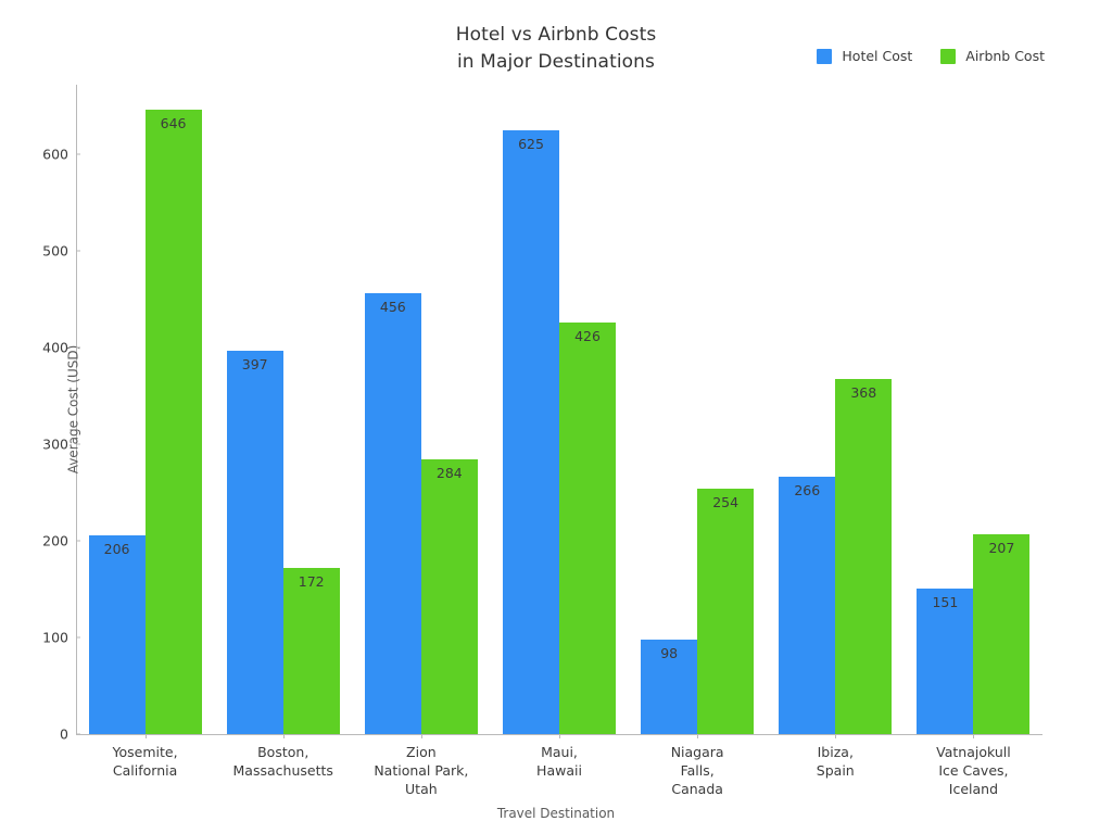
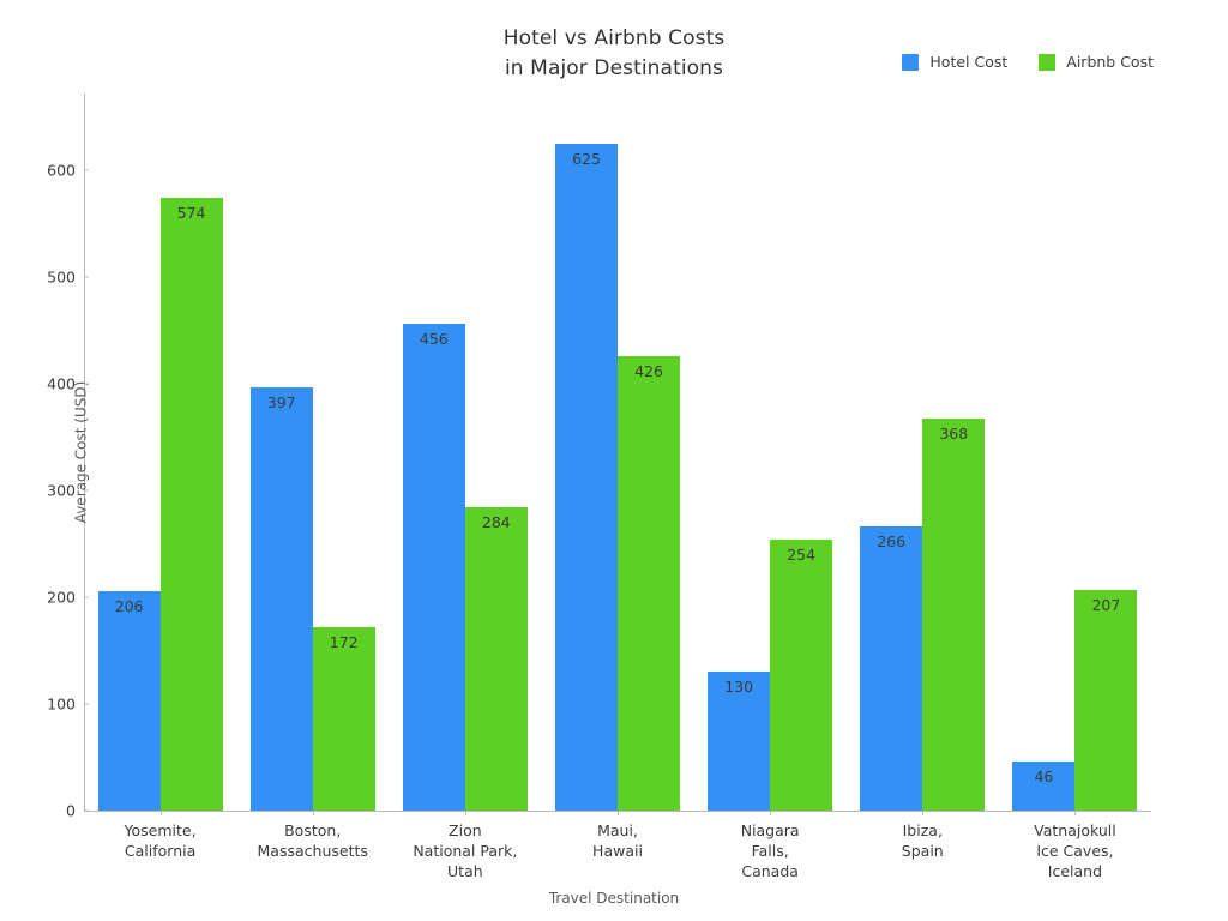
Airbnb Cost/Yosemite, California: 646 -> 574
Hotel Cost/Niagara Falls, Canada: 98 -> 130
Hotel Cost/Vatnajokull Ice Caves, Iceland: 151 -> 46
